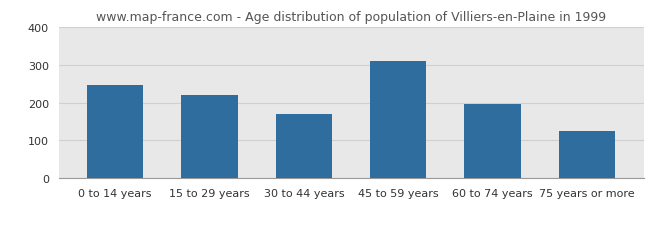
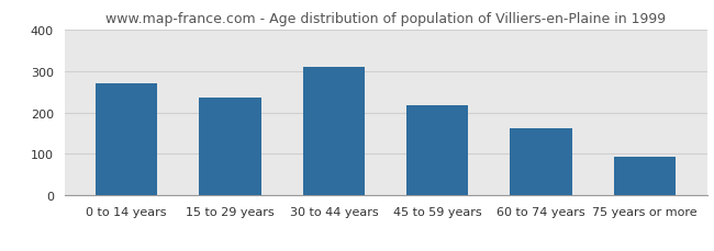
0 to 14 years: 245 -> 270
15 to 29 years: 220 -> 235
30 to 44 years: 170 -> 310
45 to 59 years: 310 -> 217
60 to 74 years: 195 -> 163
75 years or more: 125 -> 93
